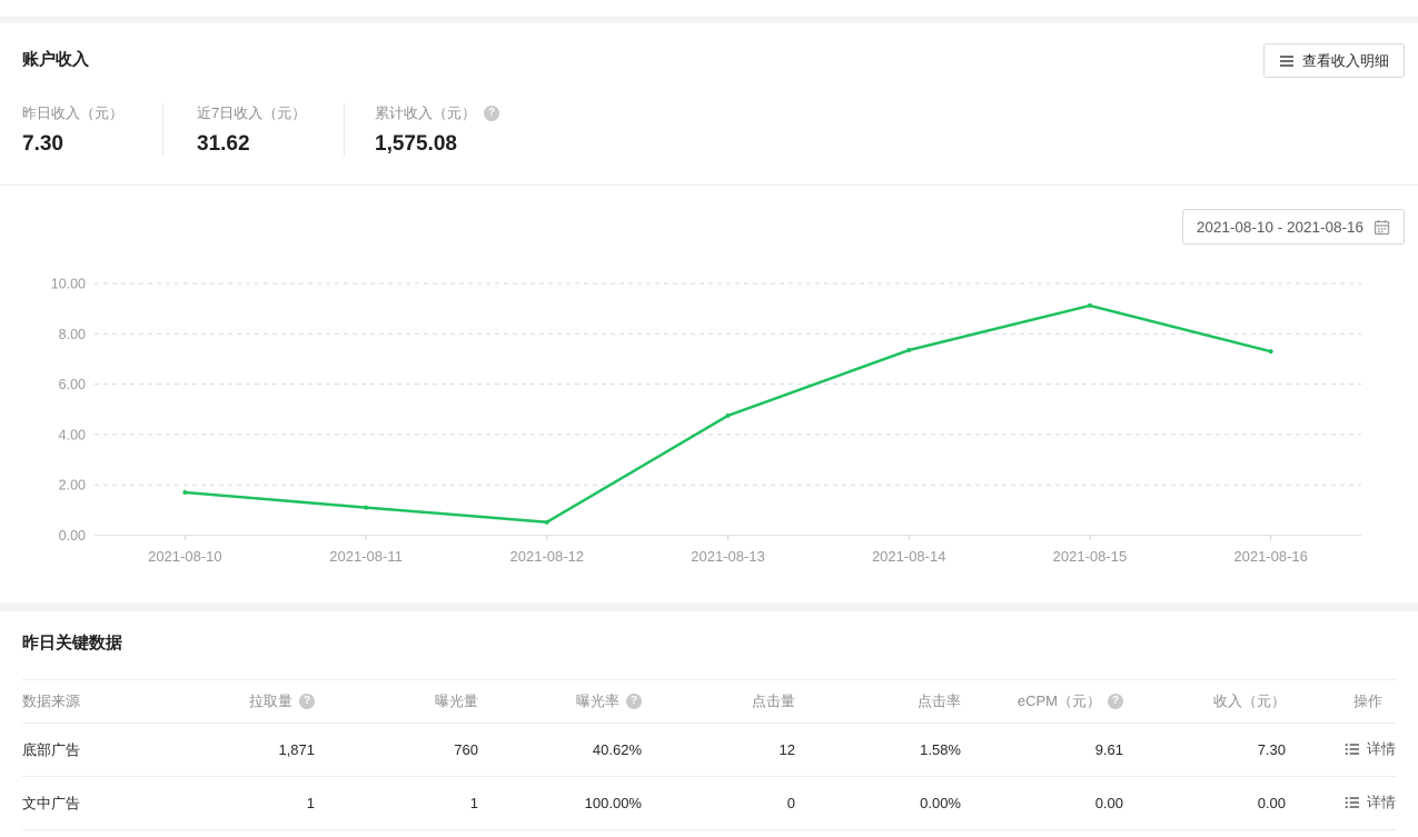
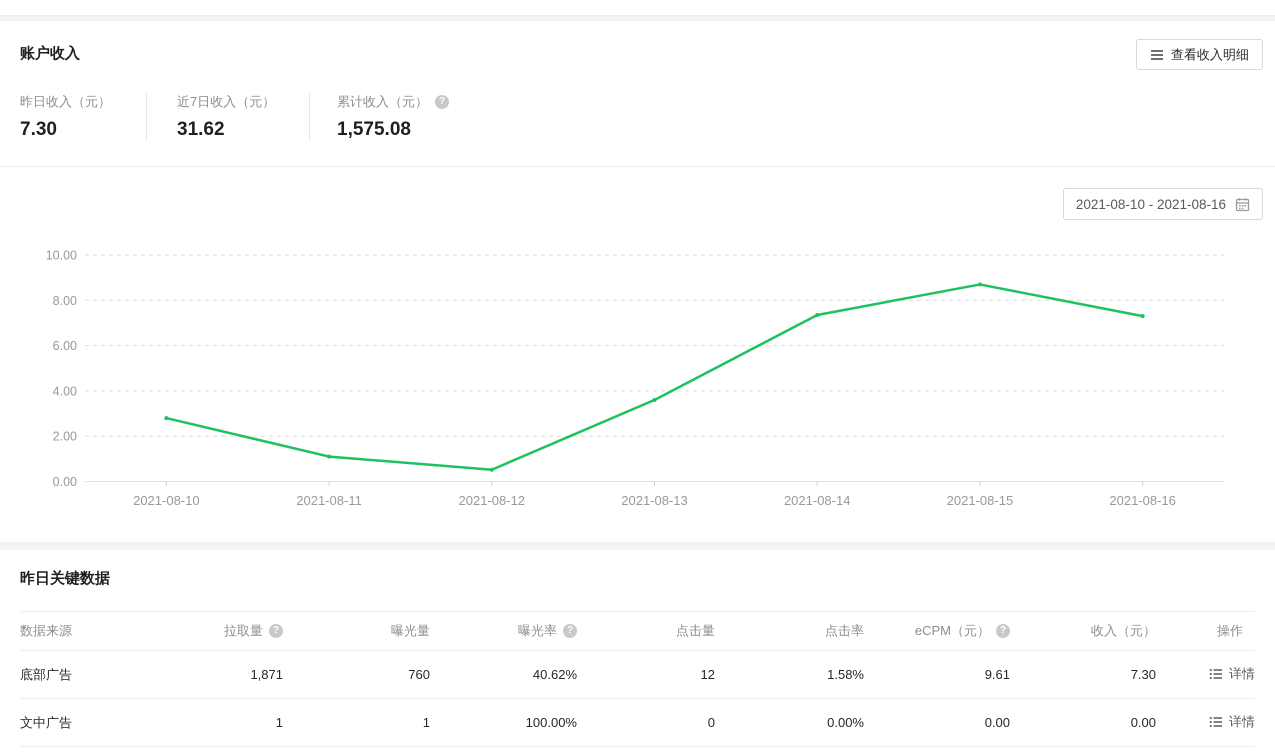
2021-08-10: 1.7 -> 2.8
2021-08-13: 4.8 -> 3.6
2021-08-15: 9.1 -> 8.7
